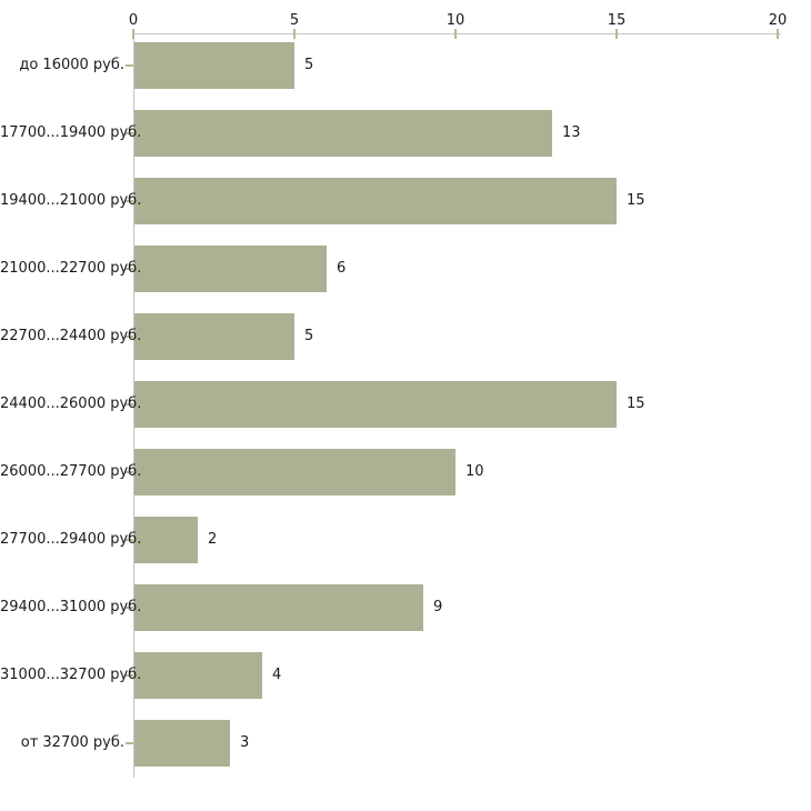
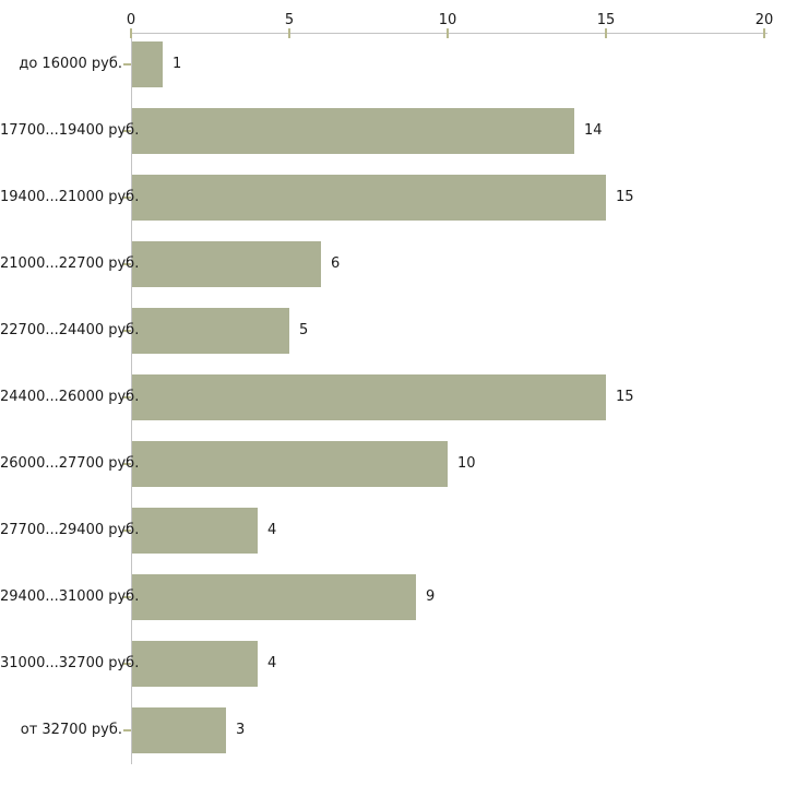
до 16000 руб.: 5 -> 1
17700...19400 руб.: 13 -> 14
27700...29400 руб.: 2 -> 4
